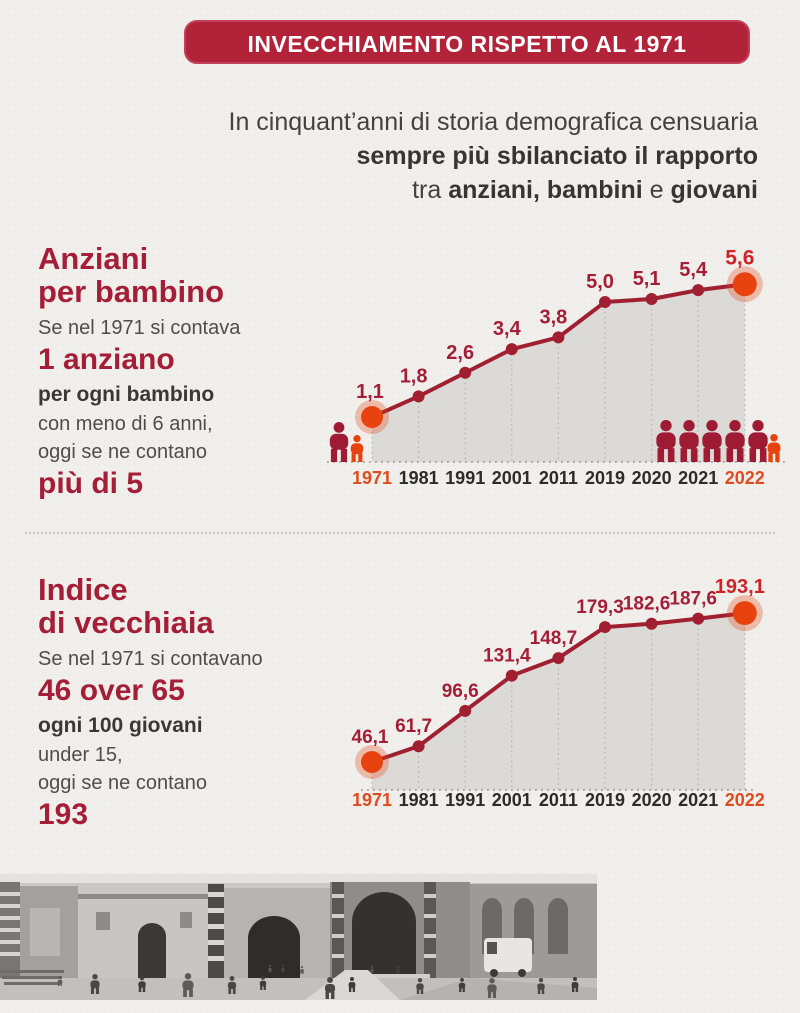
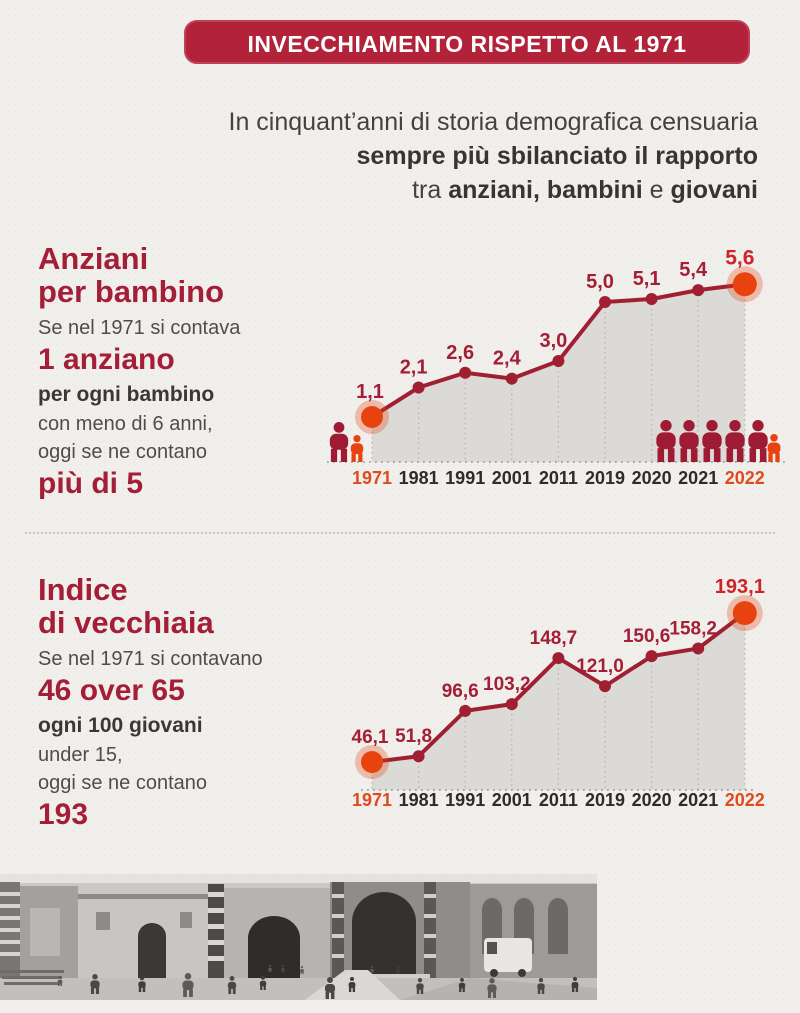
Anziani per bambino/1981: 1,8 -> 2,1
Anziani per bambino/2001: 3,4 -> 2,4
Anziani per bambino/2011: 3,8 -> 3,0
Indice di vecchiaia/1981: 61,7 -> 51,8
Indice di vecchiaia/2001: 131,4 -> 103,2
Indice di vecchiaia/2019: 179,3 -> 121,0
Indice di vecchiaia/2020: 182,6 -> 150,6
Indice di vecchiaia/2021: 187,6 -> 158,2
